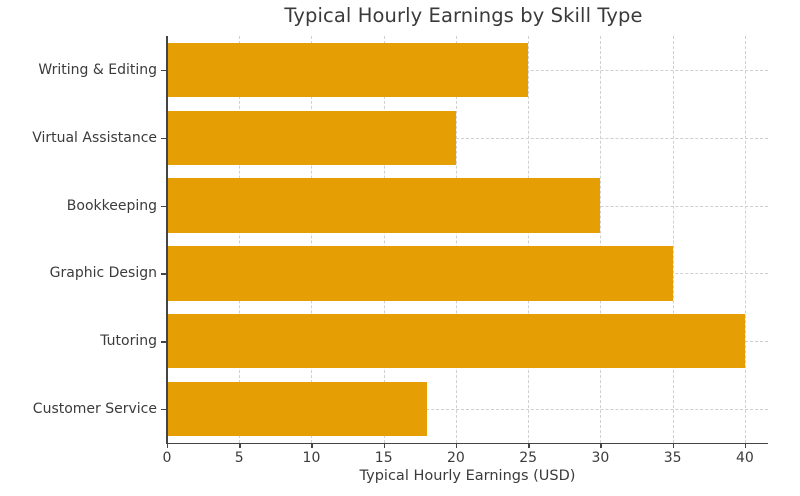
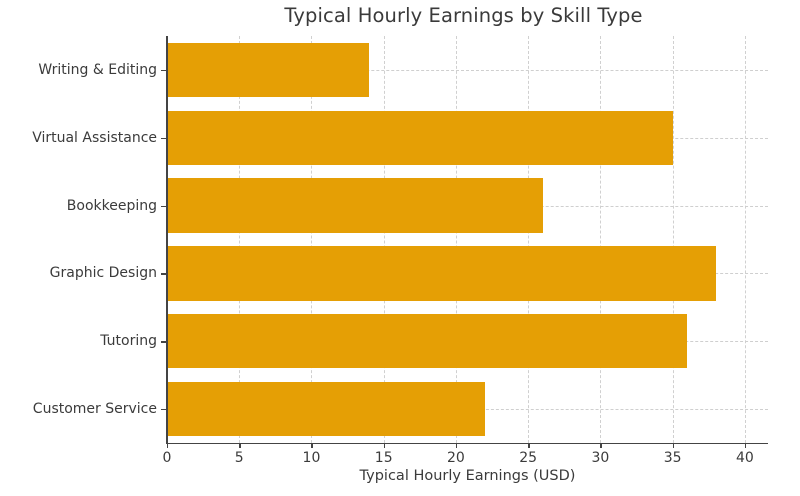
Writing & Editing: 25 -> 14
Virtual Assistance: 20 -> 35
Bookkeeping: 30 -> 26
Graphic Design: 35 -> 38
Tutoring: 40 -> 36
Customer Service: 18 -> 22
